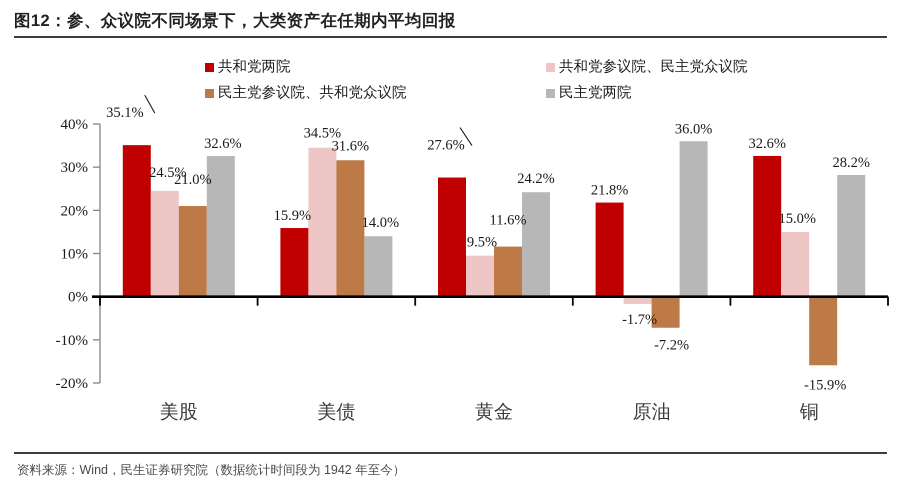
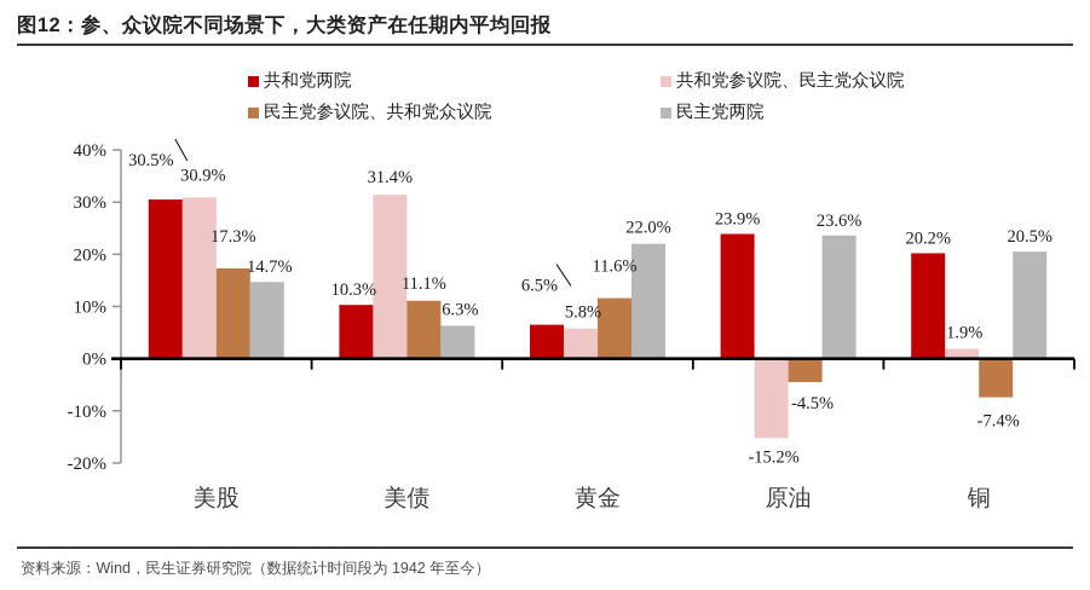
共和党两院/美股: 35.1% -> 30.5%
共和党参议院、民主党众议院/美股: 24.5% -> 30.9%
民主党参议院、共和党众议院/美股: 21.0% -> 17.3%
民主党两院/美股: 32.6% -> 14.7%
共和党两院/美债: 15.9% -> 10.3%
共和党参议院、民主党众议院/美债: 34.5% -> 31.4%
民主党参议院、共和党众议院/美债: 31.6% -> 11.1%
民主党两院/美债: 14.0% -> 6.3%
共和党两院/黄金: 27.6% -> 6.5%
共和党参议院、民主党众议院/黄金: 9.5% -> 5.8%
民主党两院/黄金: 24.2% -> 22.0%
共和党两院/原油: 21.8% -> 23.9%
共和党参议院、民主党众议院/原油: -1.7% -> -15.2%
民主党参议院、共和党众议院/原油: -7.2% -> -4.5%
民主党两院/原油: 36.0% -> 23.6%
共和党两院/铜: 32.6% -> 20.2%
共和党参议院、民主党众议院/铜: 15.0% -> 1.9%
民主党参议院、共和党众议院/铜: -15.9% -> -7.4%
民主党两院/铜: 28.2% -> 20.5%
